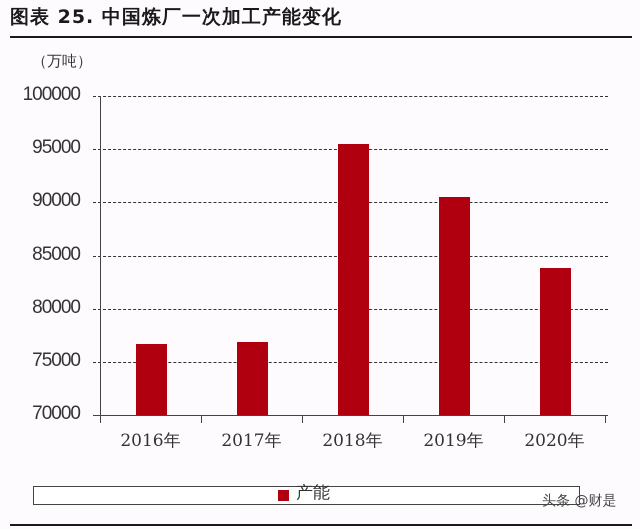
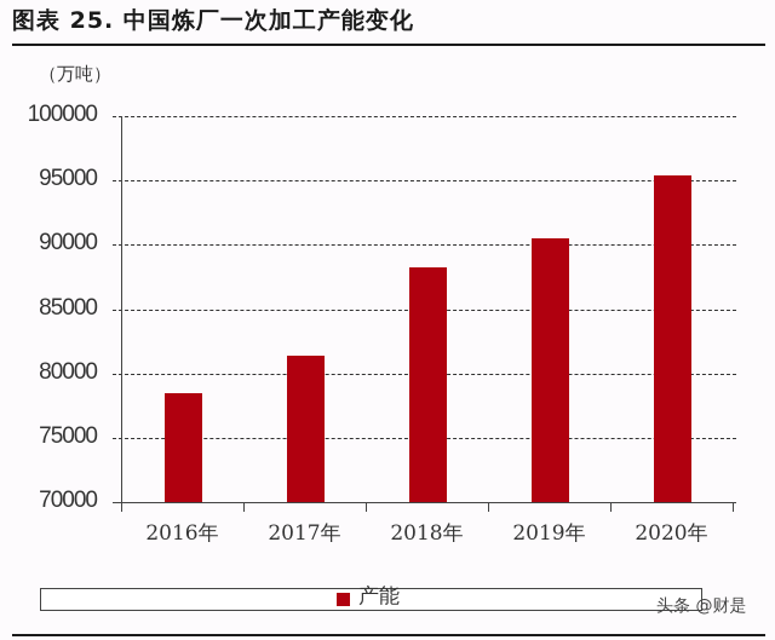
2016年: 76700 -> 78500
2017年: 76900 -> 81400
2018年: 95500 -> 88200
2020年: 83800 -> 95400
